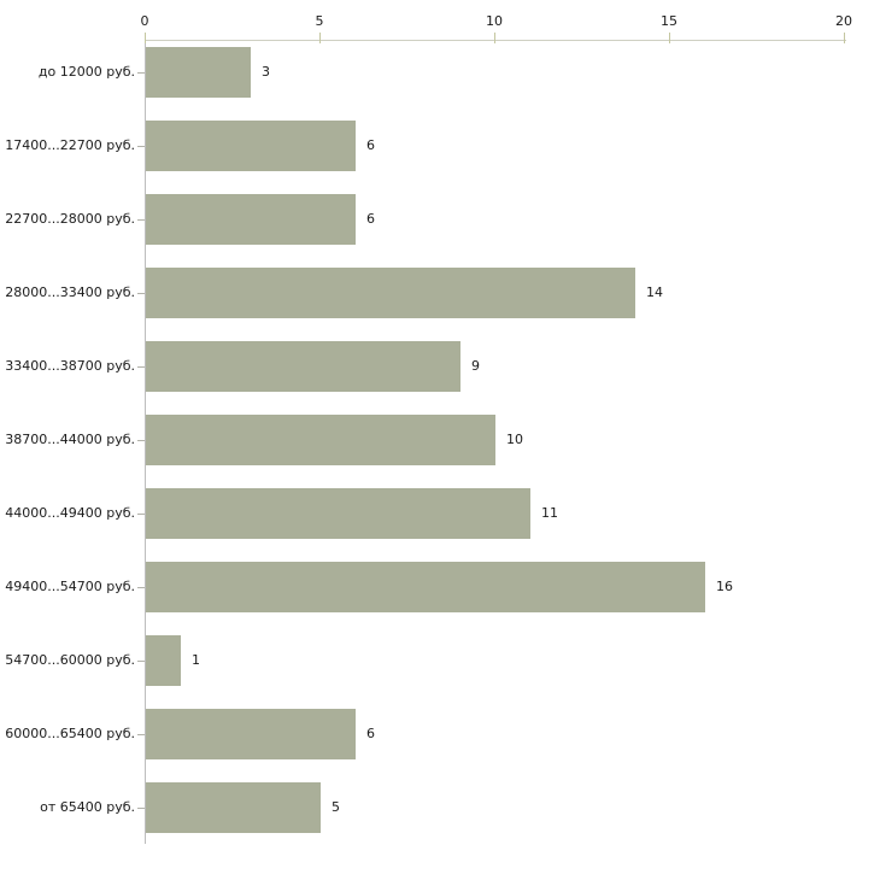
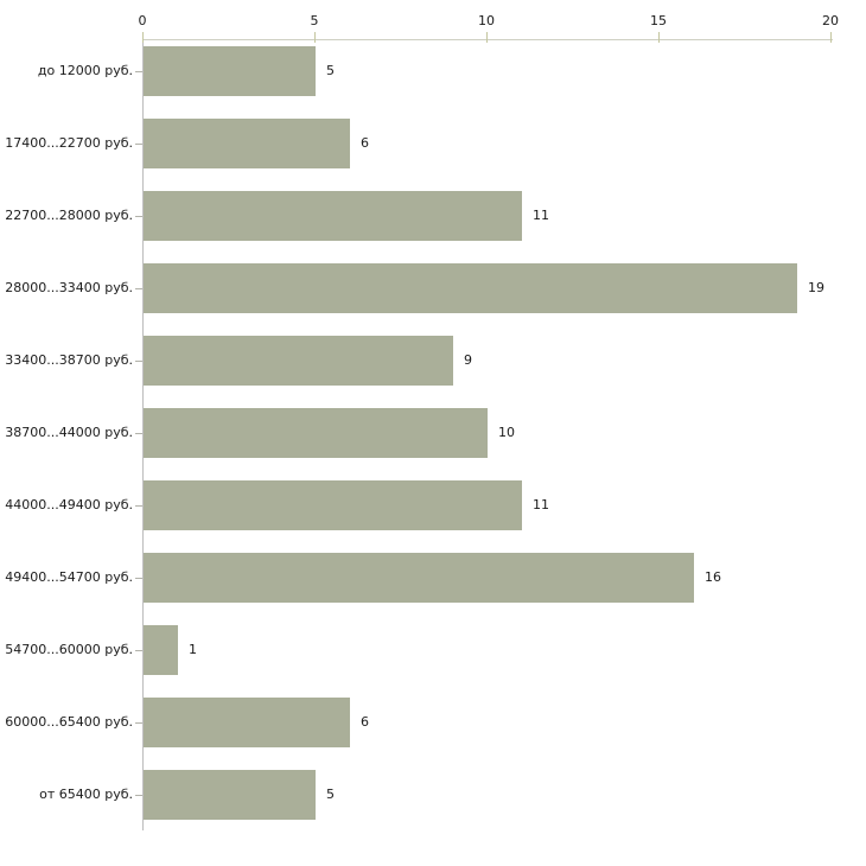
до 12000 руб.: 3 -> 5
22700...28000 руб.: 6 -> 11
28000...33400 руб.: 14 -> 19
